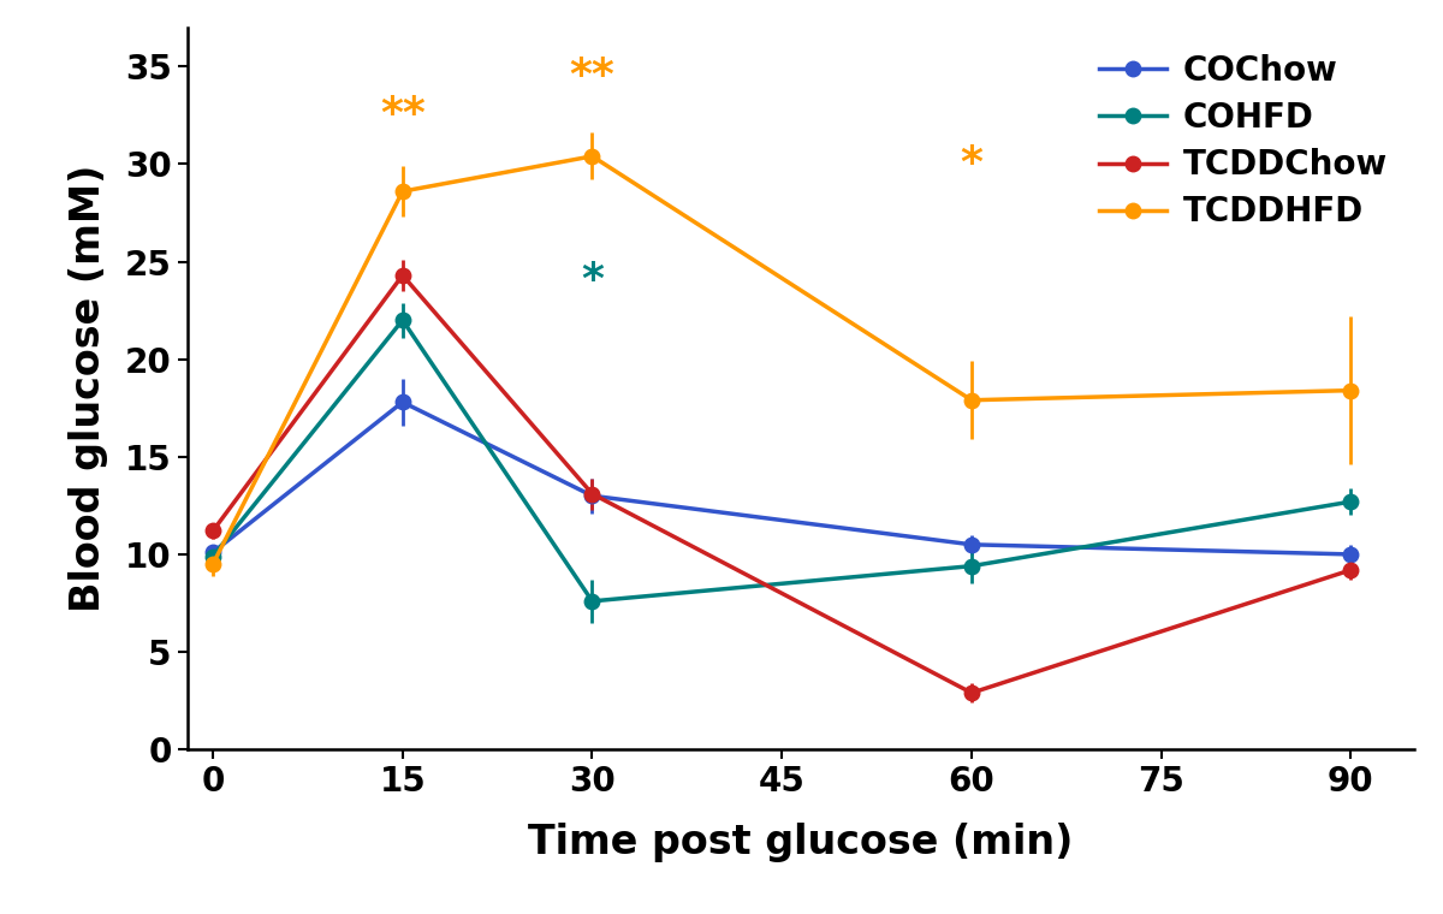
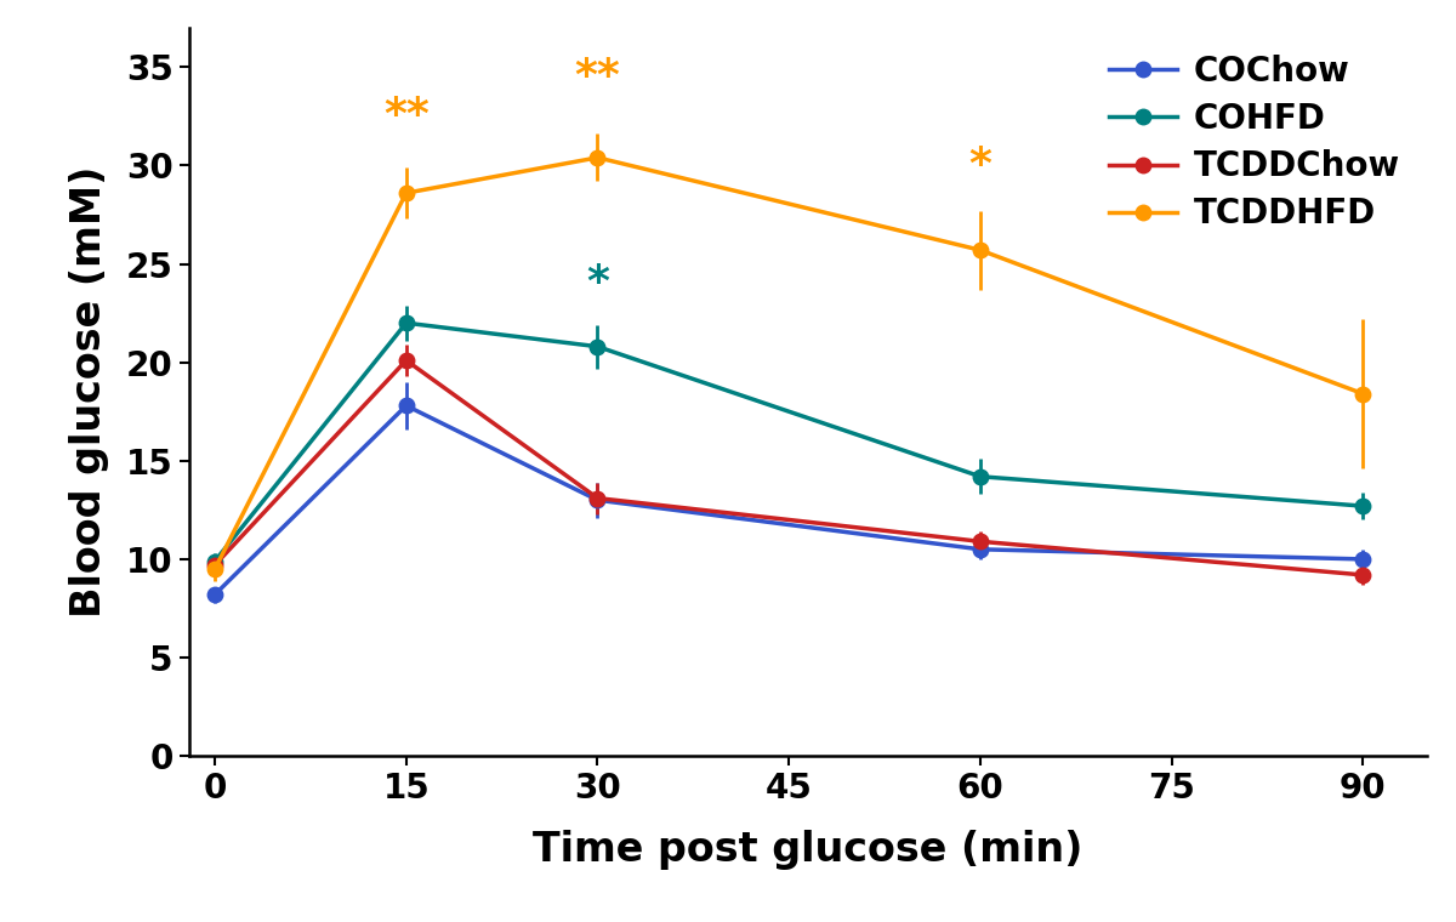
COChow/0: 10.1 -> 8.2
TCDDChow/0: 11.2 -> 9.7
TCDDChow/15: 24.3 -> 20.1
COHFD/30: 7.6 -> 20.8
COHFD/60: 9.4 -> 14.2
TCDDChow/60: 2.9 -> 10.9
TCDDHFD/60: 17.9 -> 25.7
